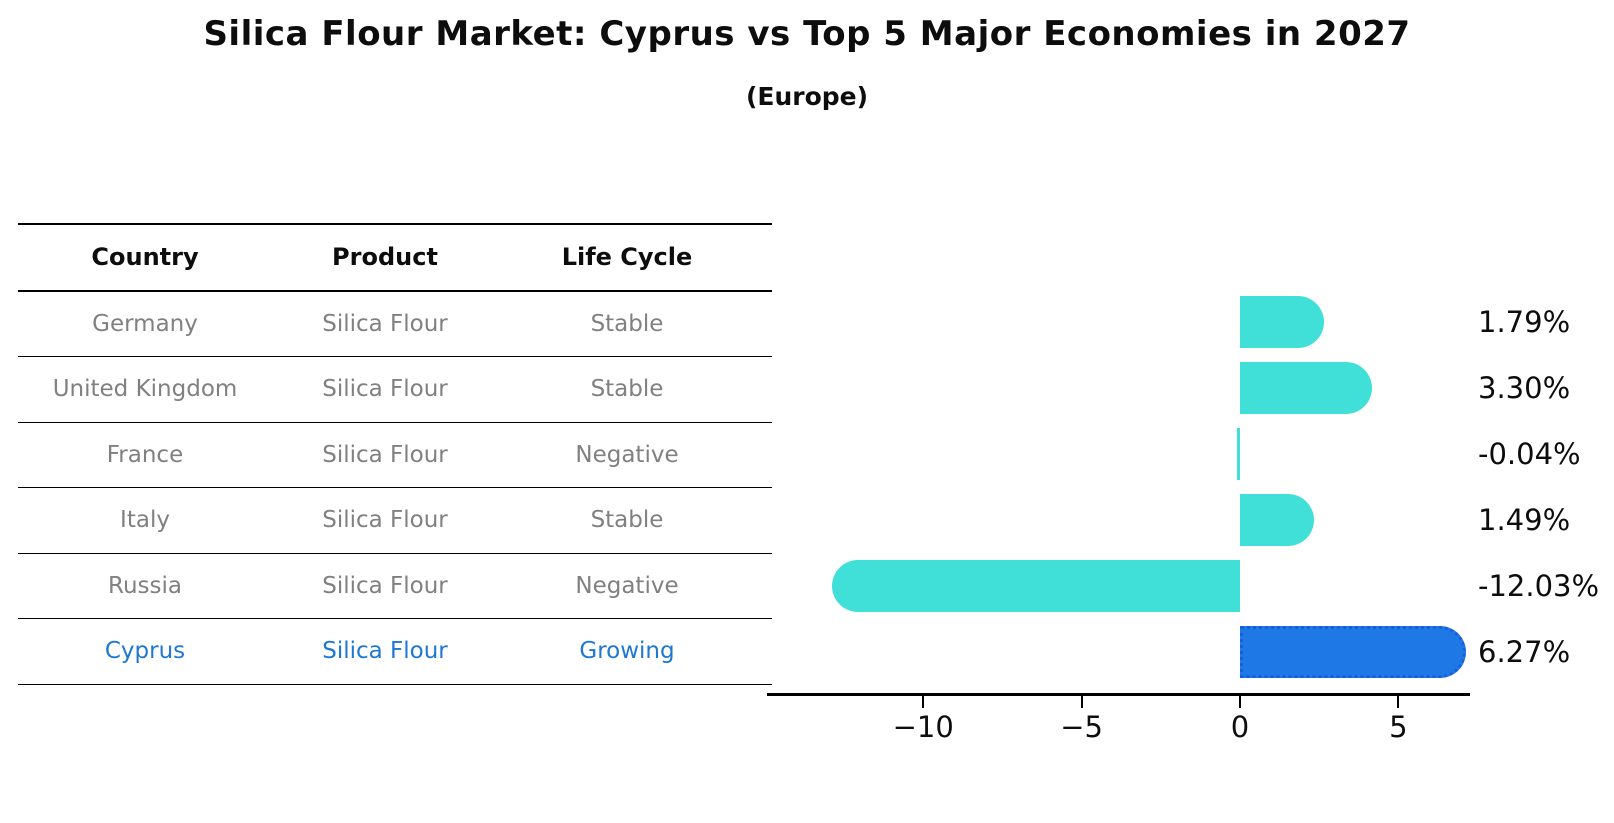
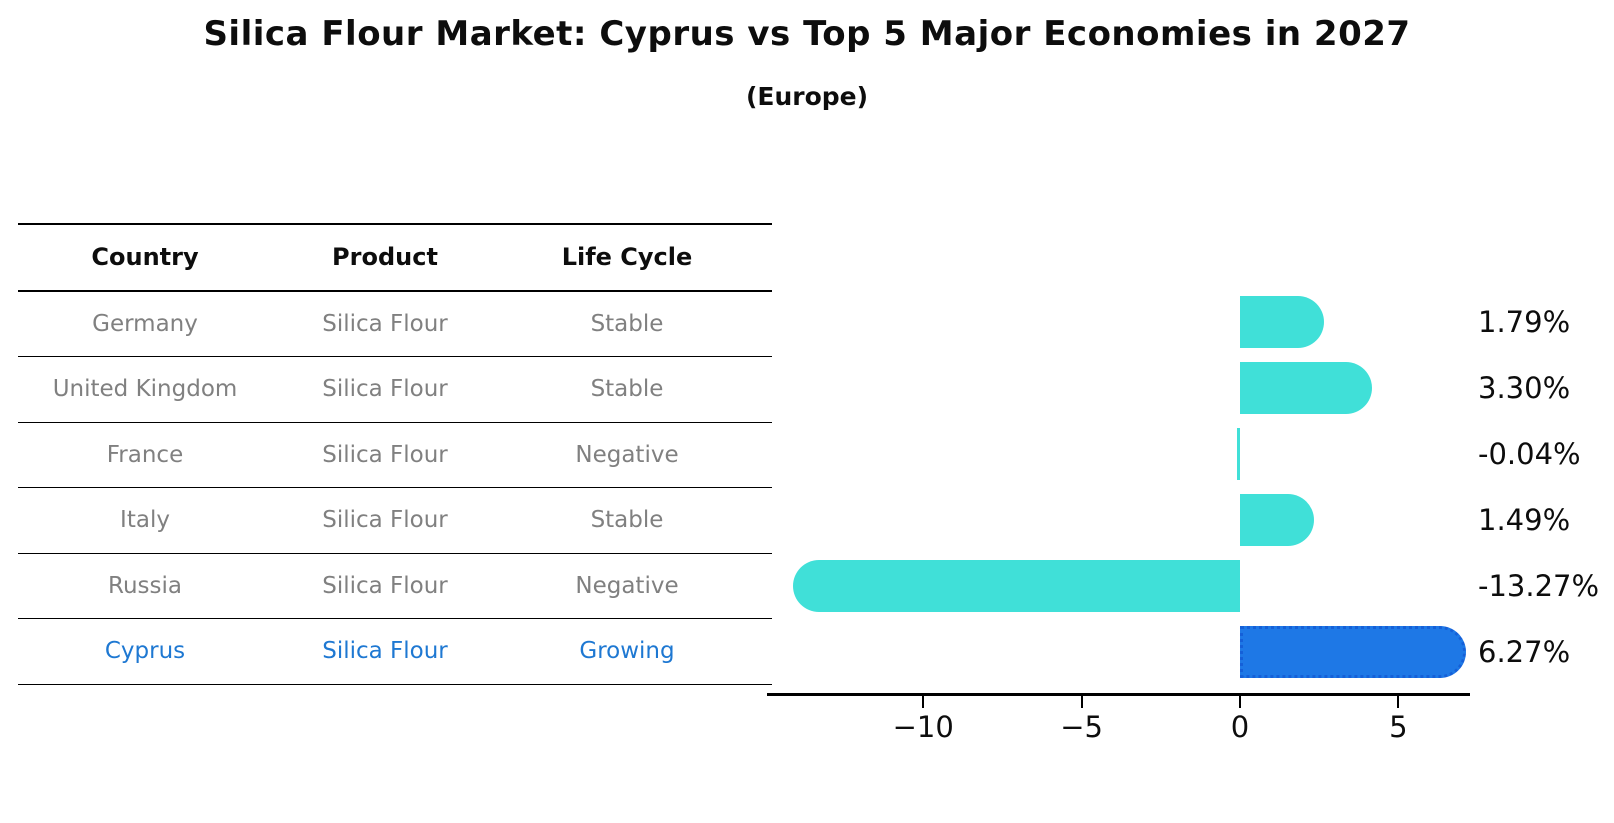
Russia: -12.03% -> -13.27%
